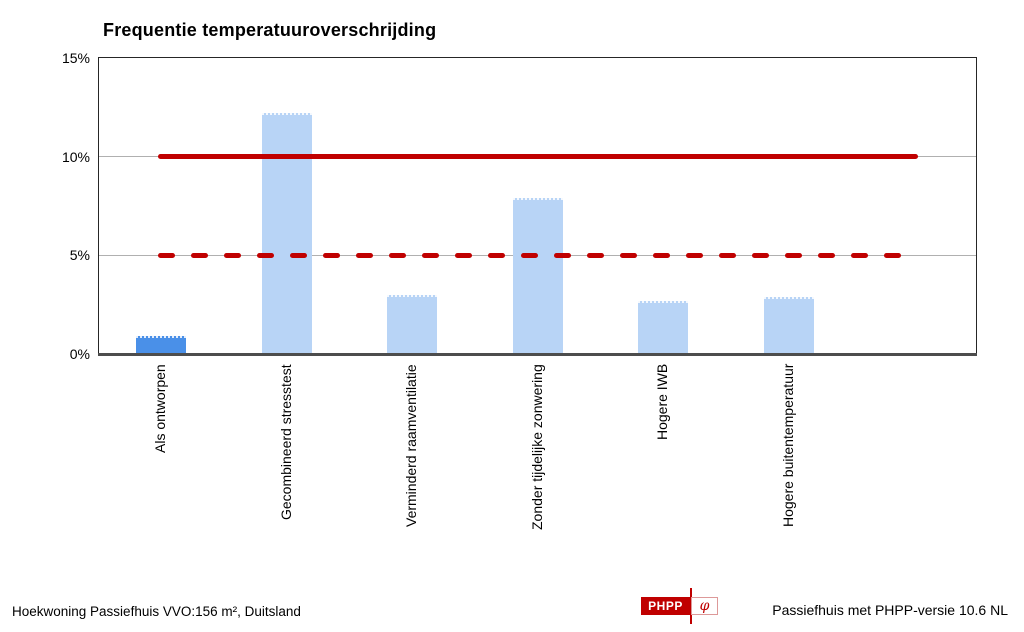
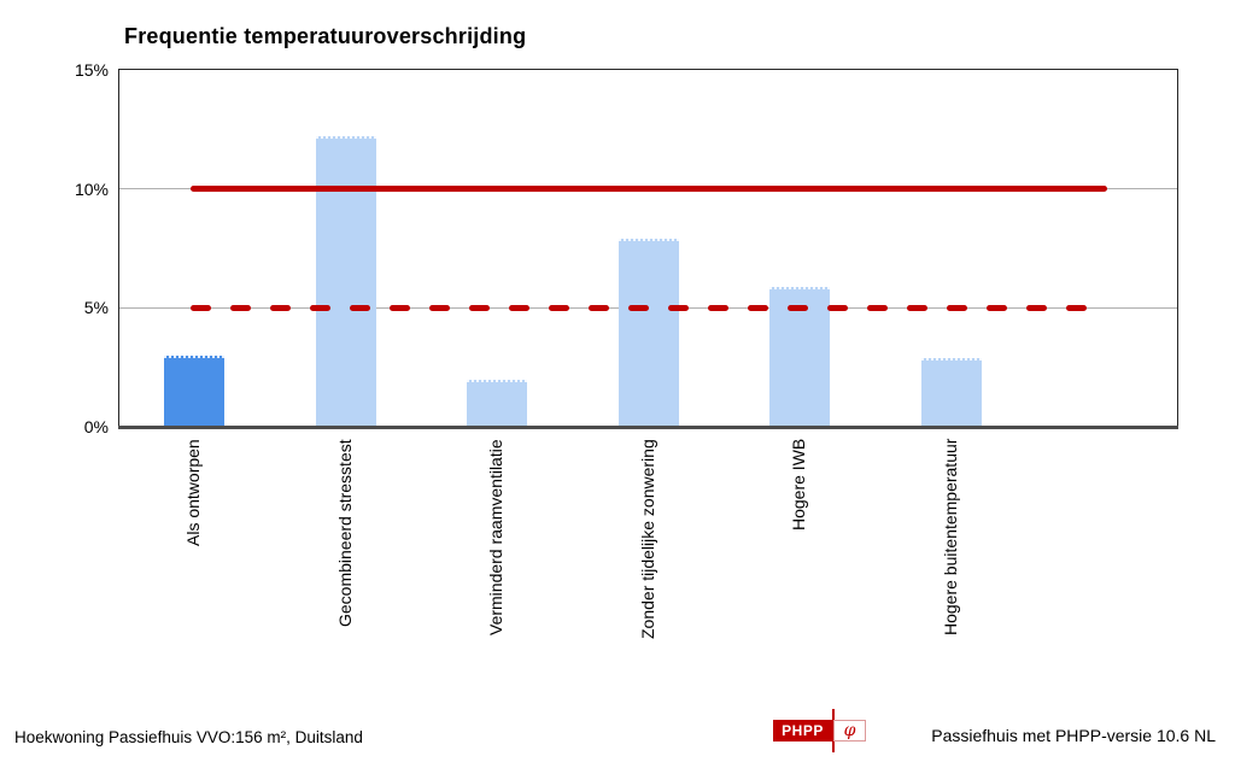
Als ontworpen: 0.9% -> 3.0%
Verminderd raamventilatie: 3.0% -> 2.0%
Hogere IWB: 2.7% -> 5.9%
